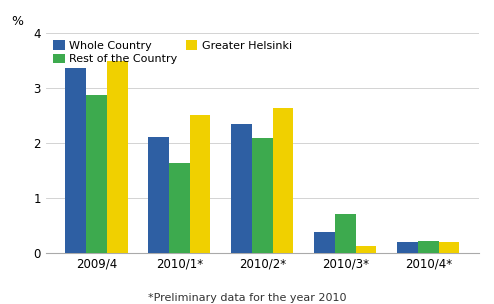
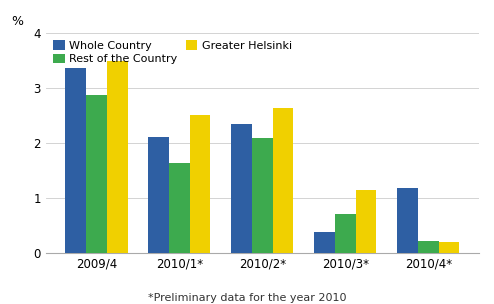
Greater Helsinki/2010/3*: 0.13 -> 1.14
Whole Country/2010/4*: 0.20 -> 1.18
